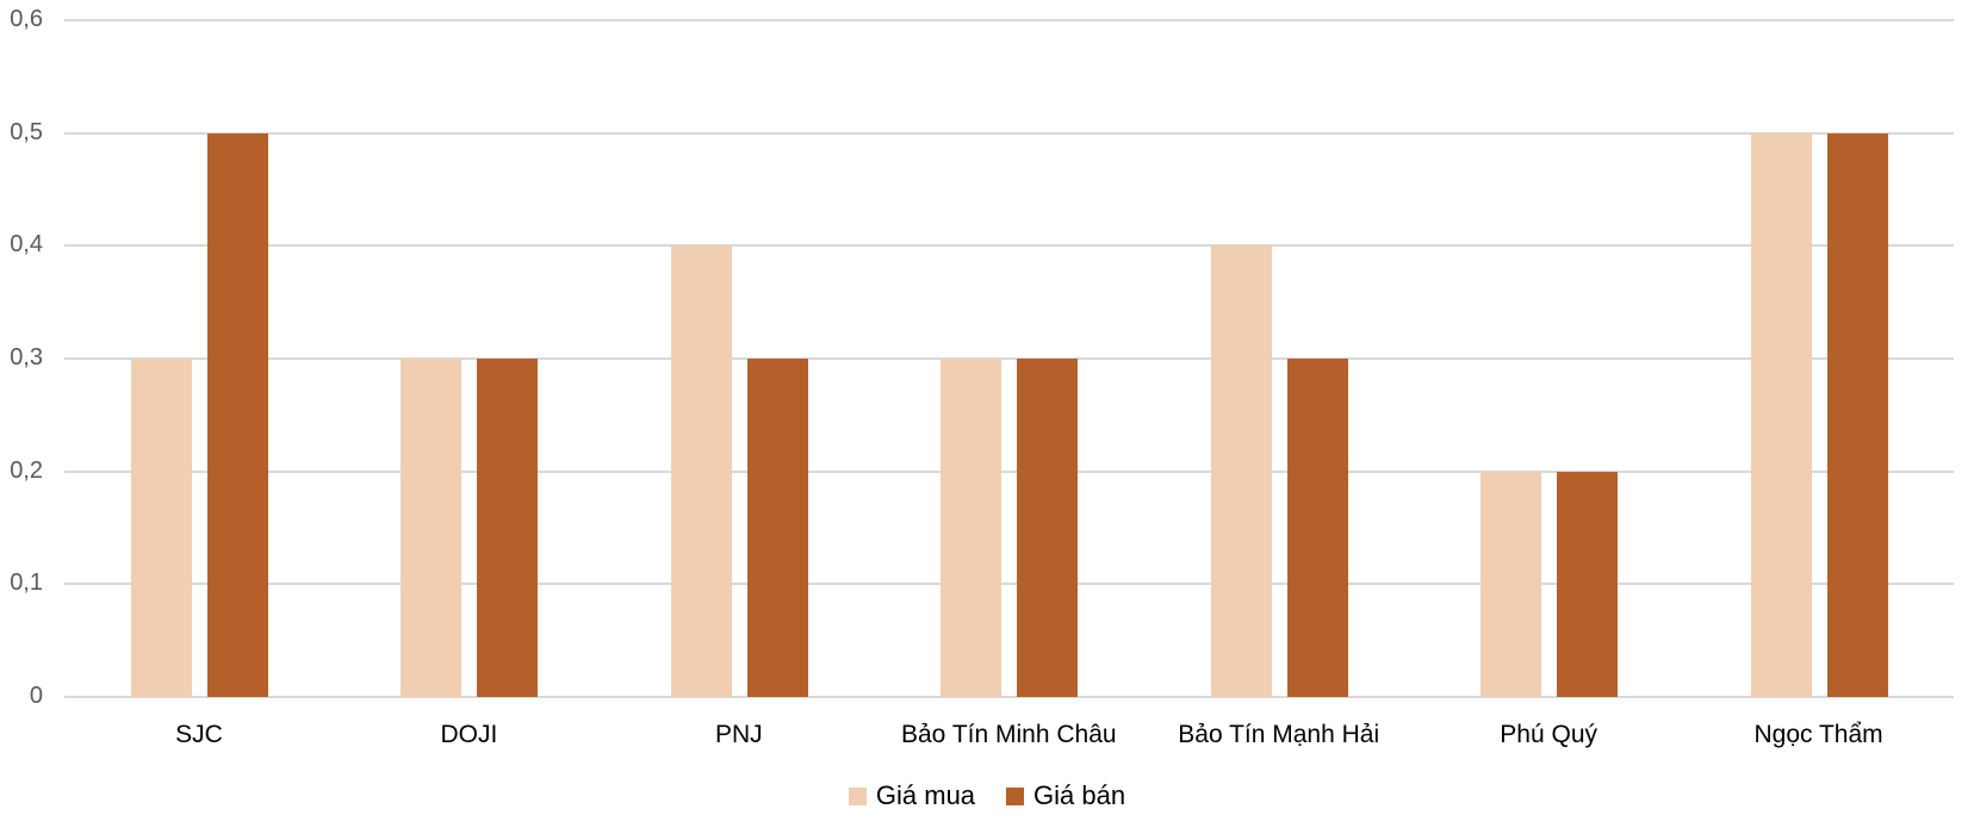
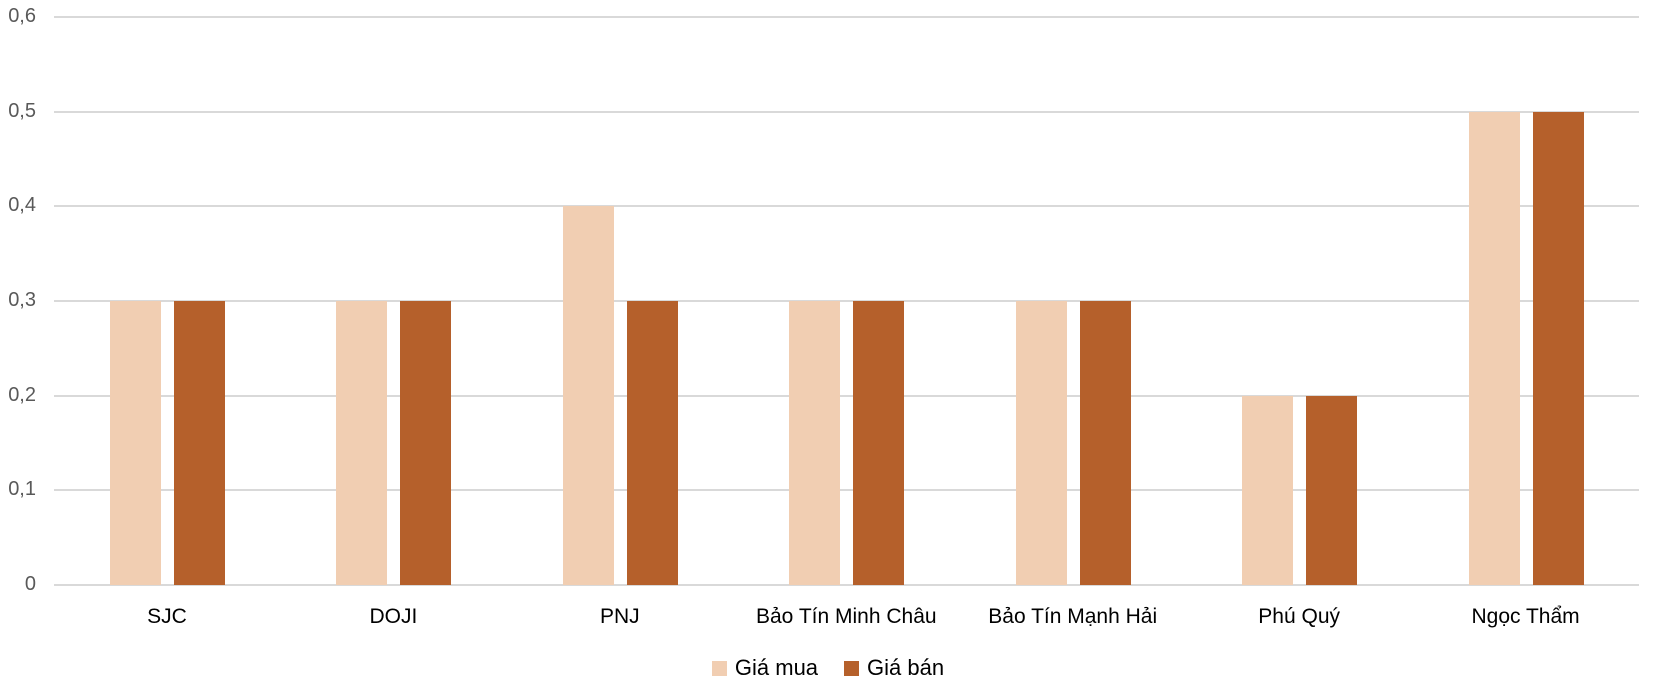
Giá bán/SJC: 0,5 -> 0,3
Giá mua/Bảo Tín Mạnh Hải: 0,4 -> 0,3
